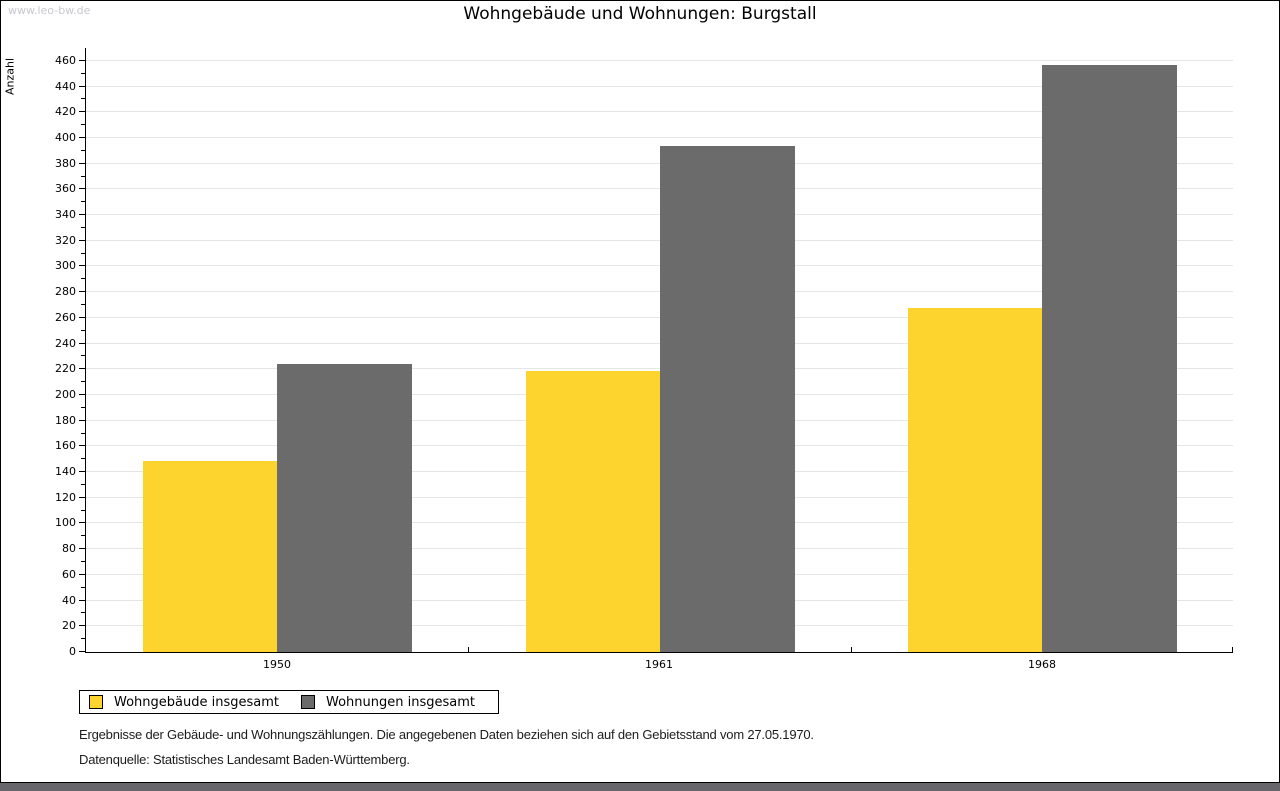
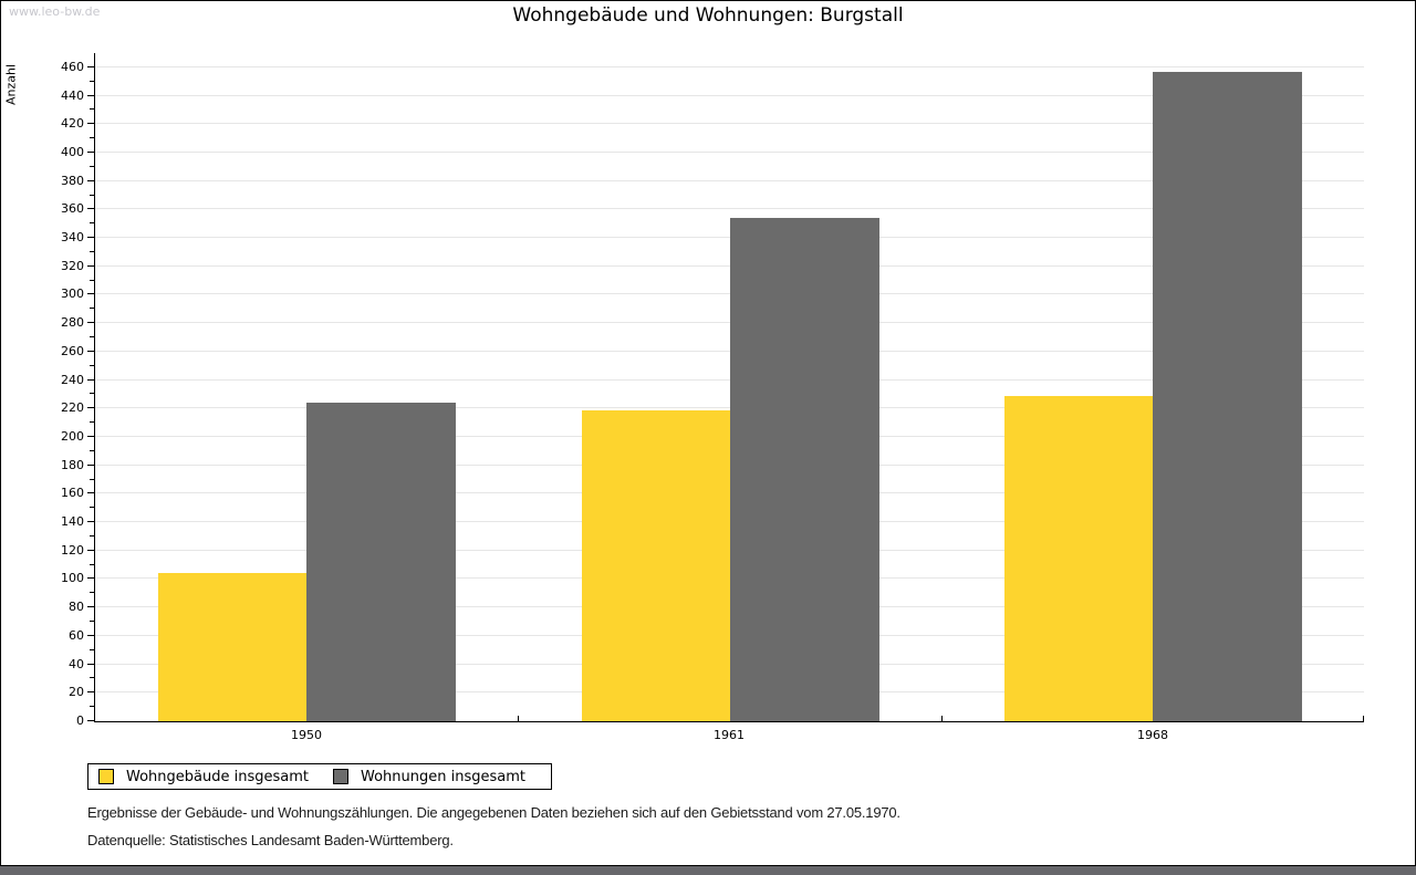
Wohngebäude insgesamt/1950: 149 -> 104
Wohnungen insgesamt/1961: 394 -> 354
Wohngebäude insgesamt/1968: 268 -> 229
